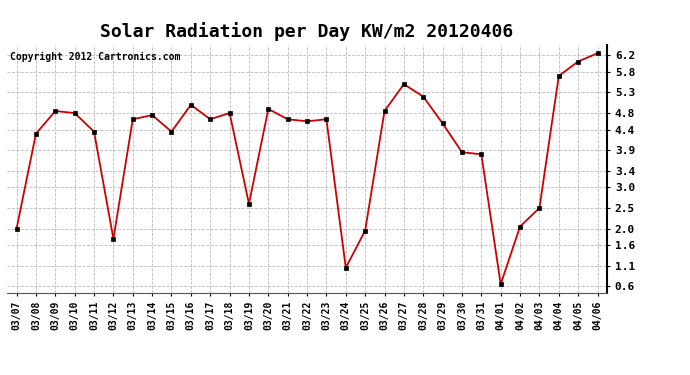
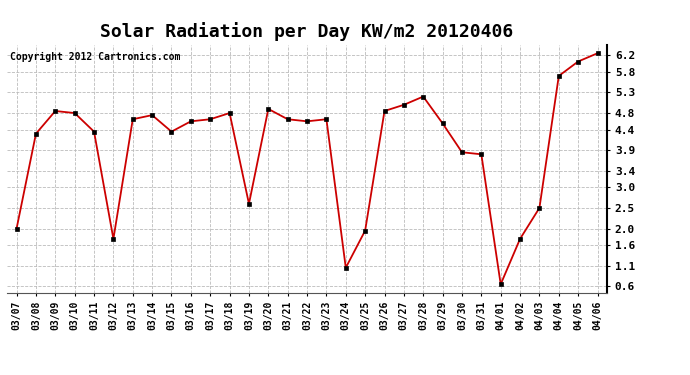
03/16: 5.00 -> 4.60
03/27: 5.50 -> 5.00
04/02: 2.05 -> 1.75
